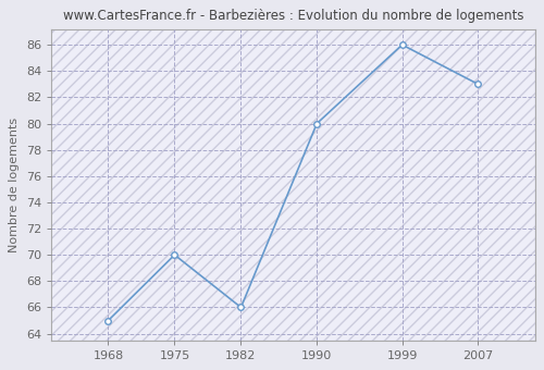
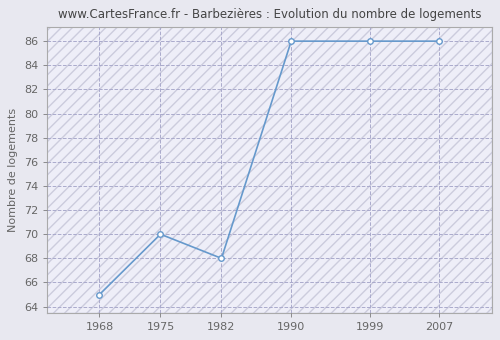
1982: 66 -> 68
1990: 80 -> 86
2007: 83 -> 86
